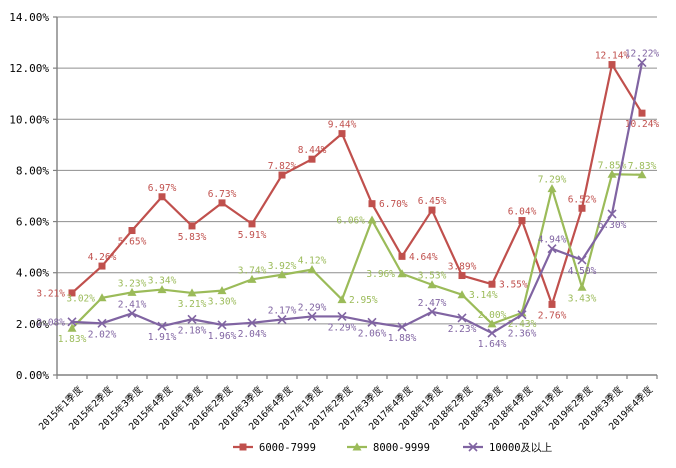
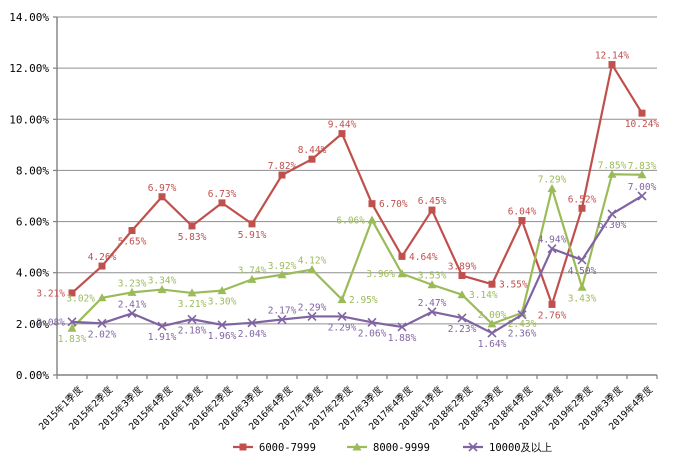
10000及以上/2019年4季度: 12.22% -> 7.00%
